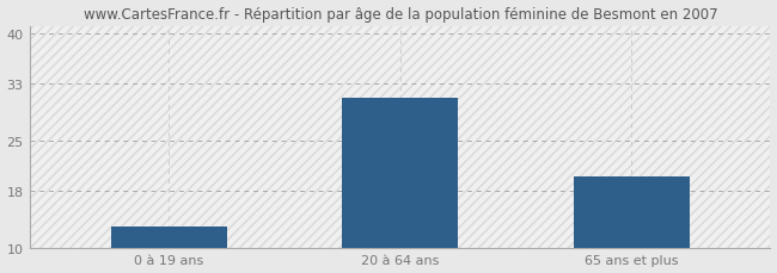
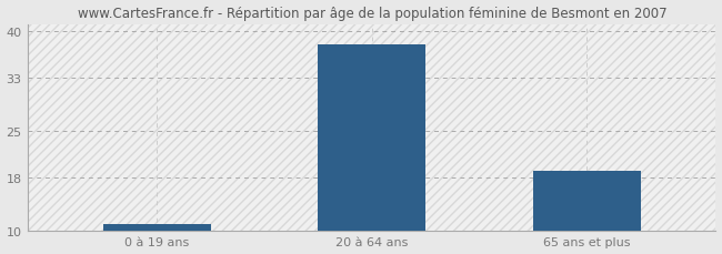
0 à 19 ans: 13 -> 11
20 à 64 ans: 31 -> 38
65 ans et plus: 20 -> 19
